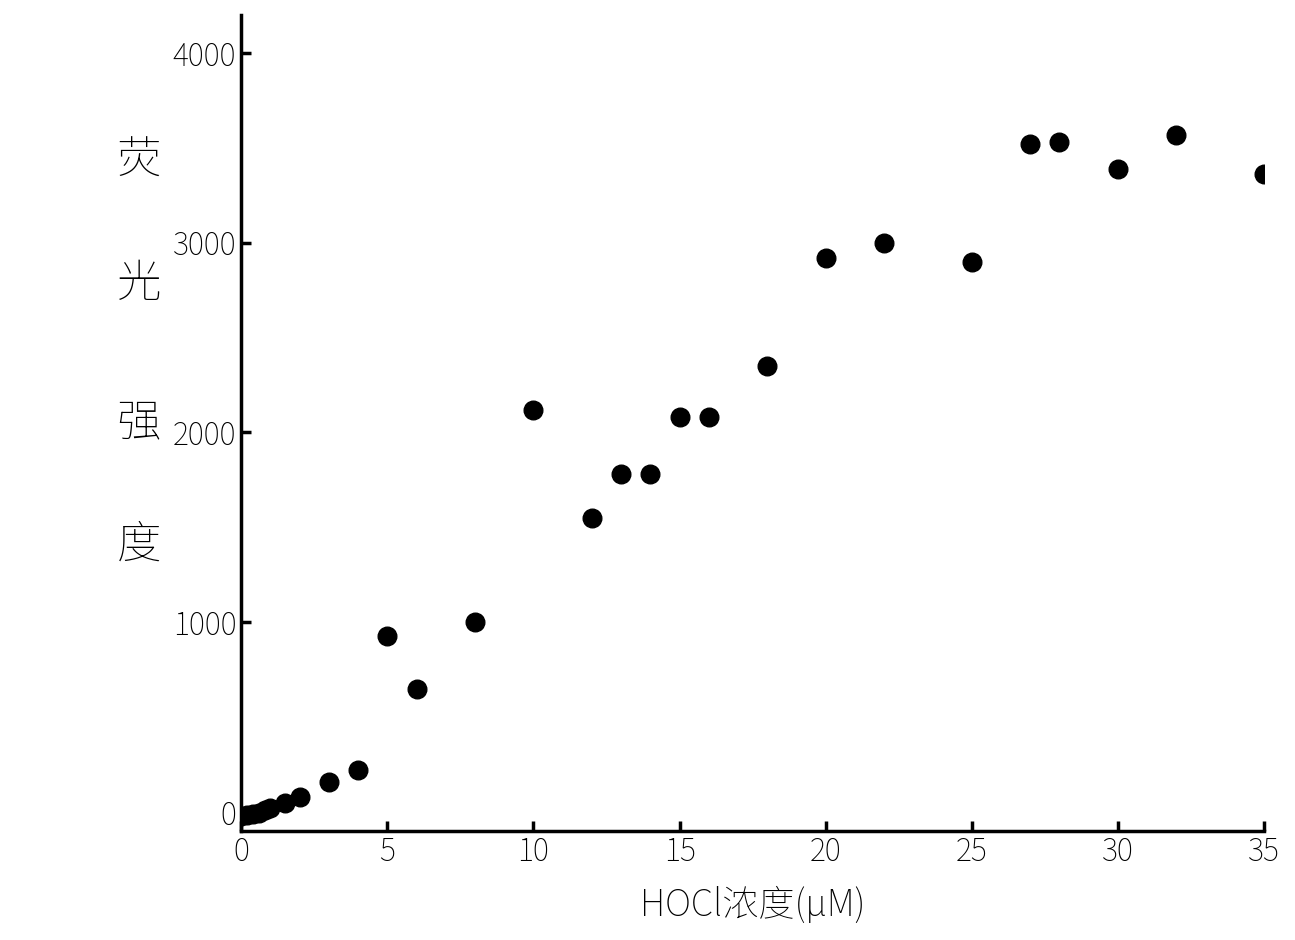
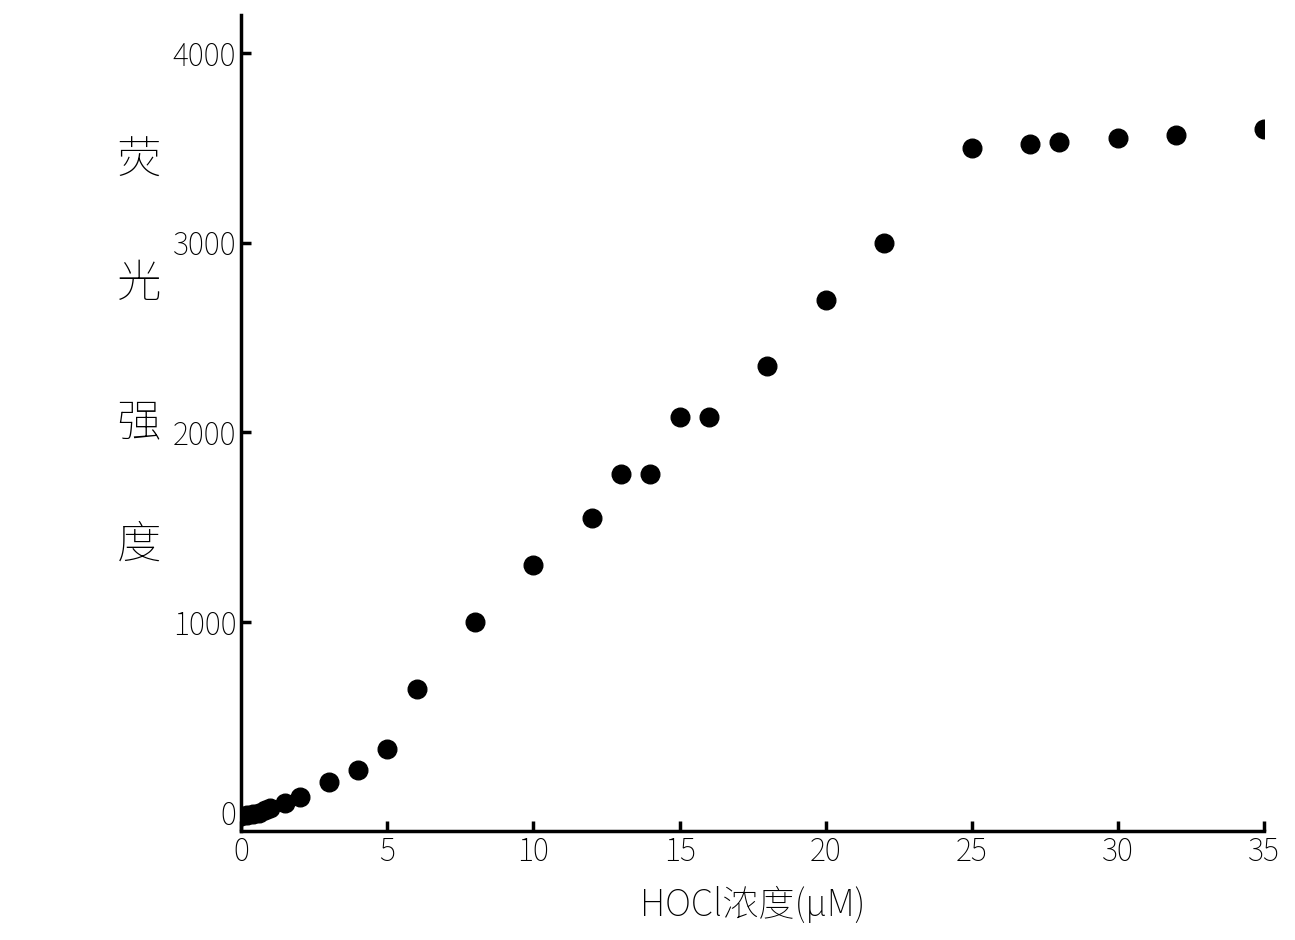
5: 930 -> 330
10: 2120 -> 1300
20: 2920 -> 2700
25: 2900 -> 3500
30: 3390 -> 3550
35: 3360 -> 3600
